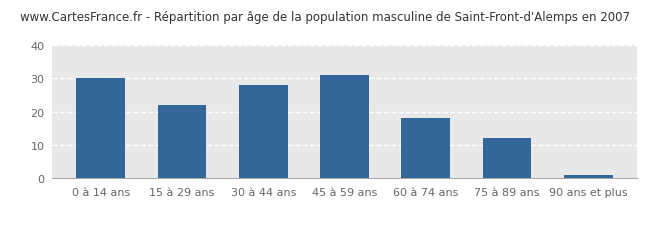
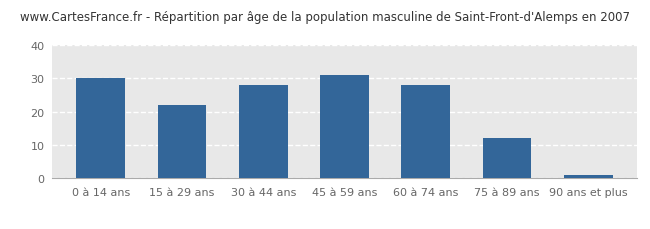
60 à 74 ans: 18 -> 28
